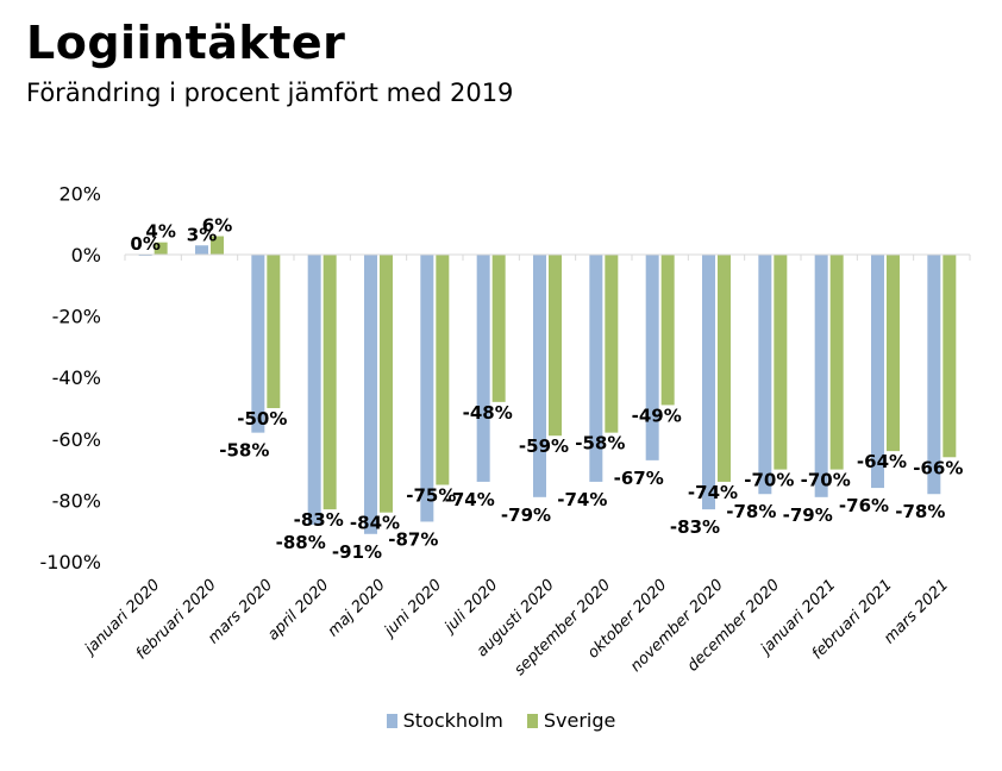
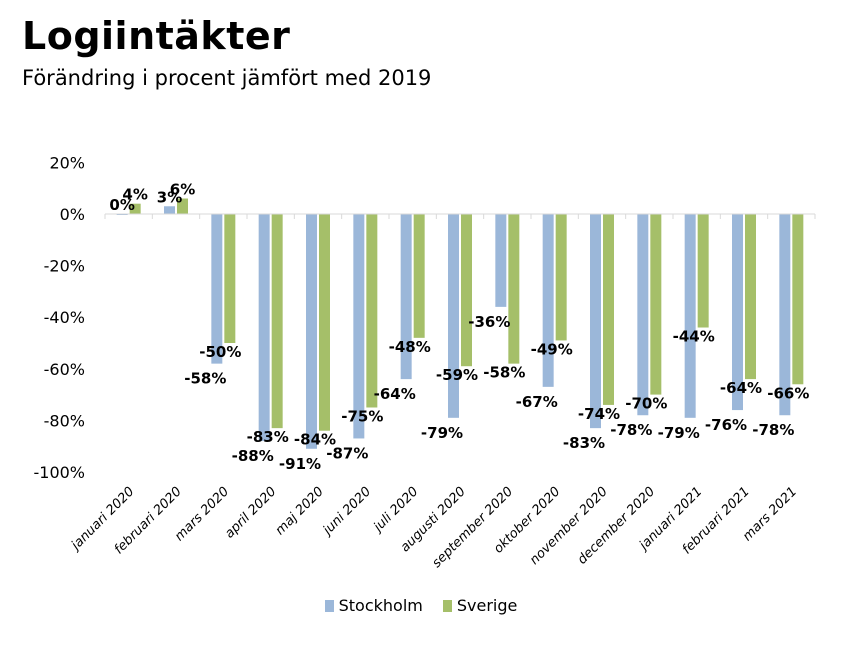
Stockholm/juli 2020: -74% -> -64%
Stockholm/september 2020: -74% -> -36%
Sverige/januari 2021: -70% -> -44%
